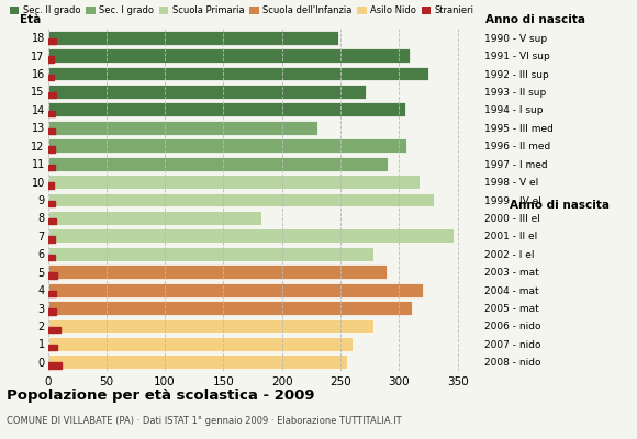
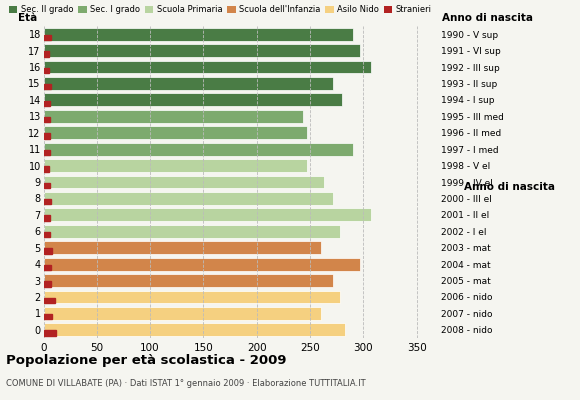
18: 248 -> 290
17: 309 -> 297
16: 325 -> 307
14: 305 -> 280
13: 230 -> 243
12: 306 -> 247
10: 318 -> 247
9: 330 -> 263
8: 182 -> 272
7: 347 -> 307
5: 289 -> 260
4: 320 -> 297
3: 311 -> 272
0: 256 -> 283
